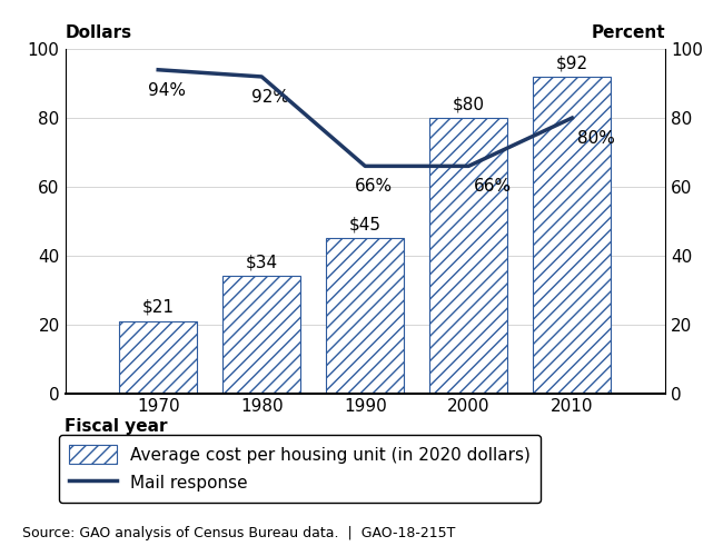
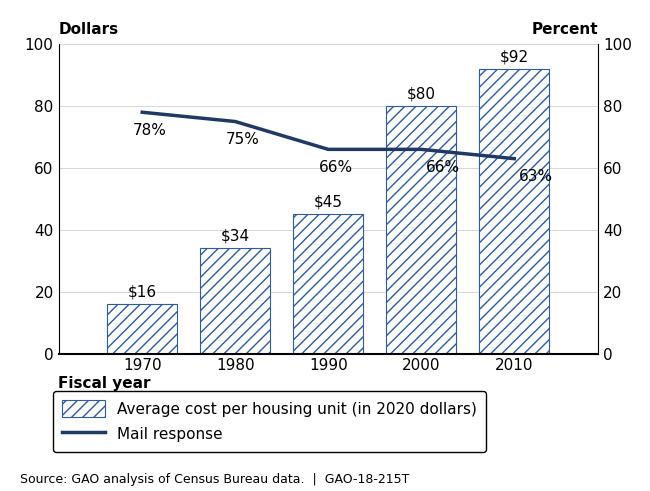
Average cost per housing unit (in 2020 dollars)/1970: $21 -> $16
Mail response/1970: 94% -> 78%
Mail response/1980: 92% -> 75%
Mail response/2010: 80% -> 63%
